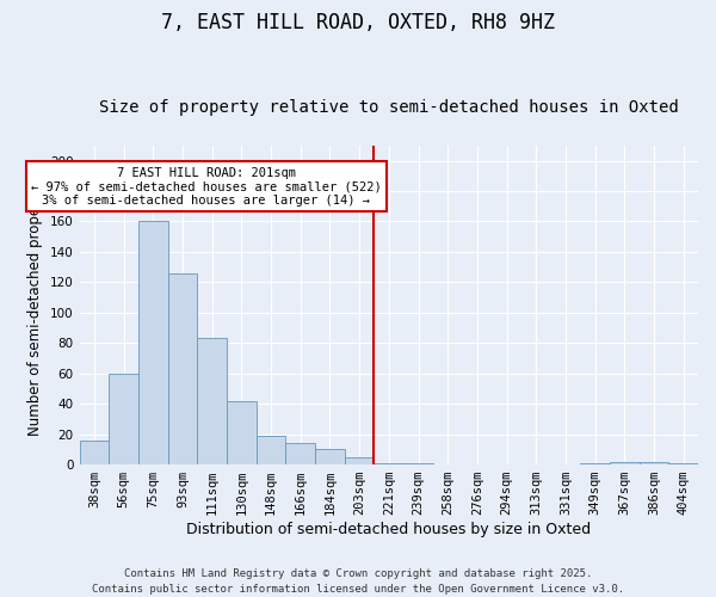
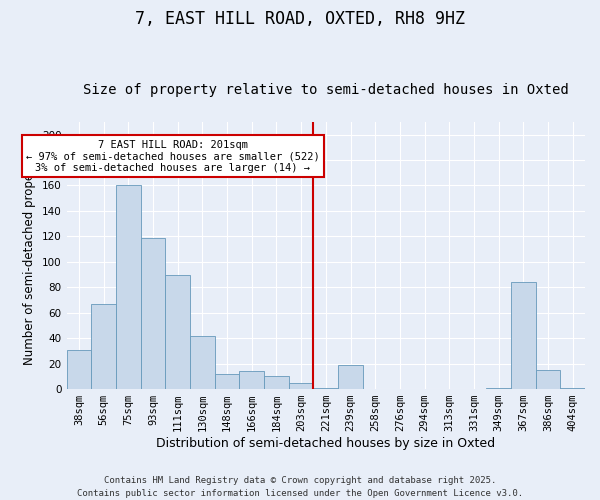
38sqm: 16 -> 31
56sqm: 60 -> 67
93sqm: 126 -> 119
111sqm: 83 -> 90
148sqm: 19 -> 12
239sqm: 1 -> 19
367sqm: 2 -> 84
386sqm: 2 -> 15
